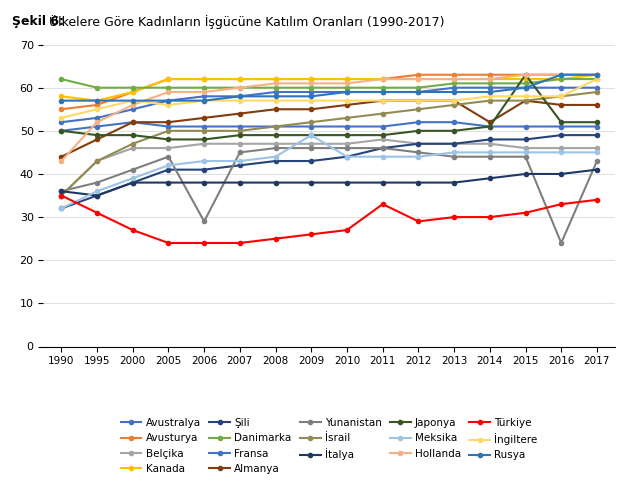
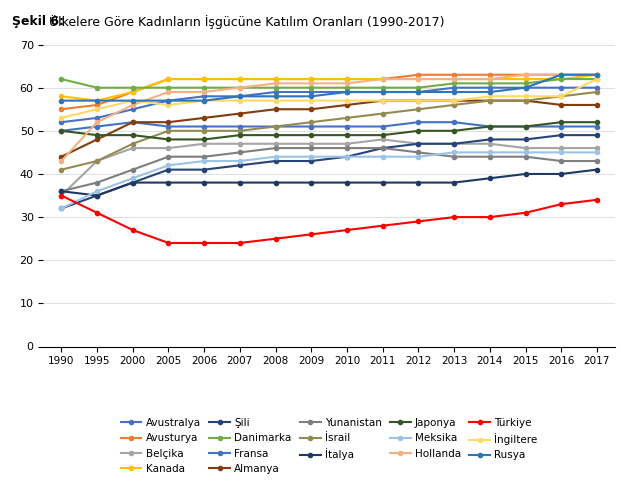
İsrail/1990: 35 -> 41
Yunanistan/2006: 29 -> 44
Meksika/2009: 49 -> 44
Türkiye/2011: 33 -> 28
Almanya/2014: 52 -> 57
Japonya/2015: 63 -> 51
Yunanistan/2016: 24 -> 43
